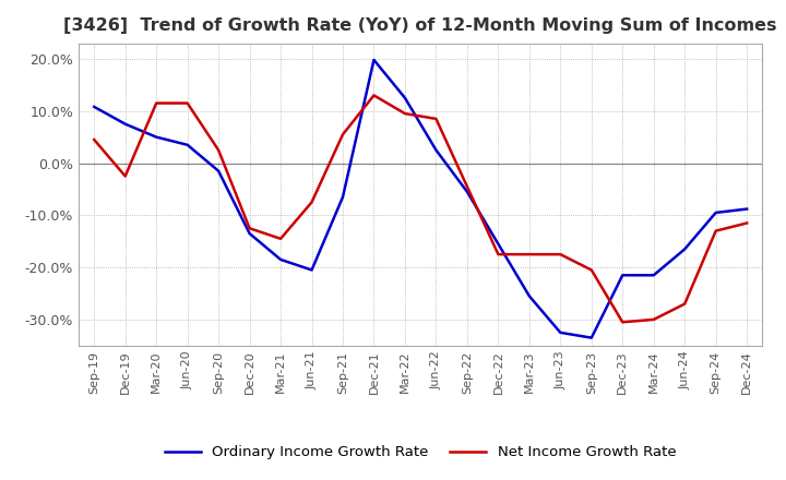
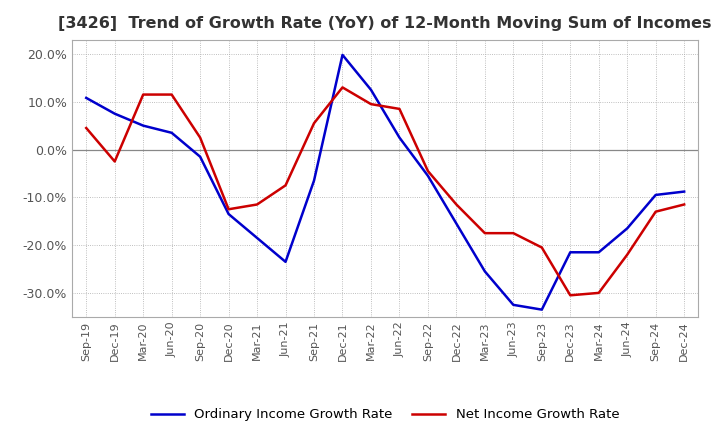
Net Income Growth Rate/Mar-21: -14.5% -> -11.5%
Ordinary Income Growth Rate/Jun-21: -20.5% -> -23.5%
Net Income Growth Rate/Dec-22: -17.5% -> -11.5%
Net Income Growth Rate/Jun-24: -27.0% -> -22.0%
